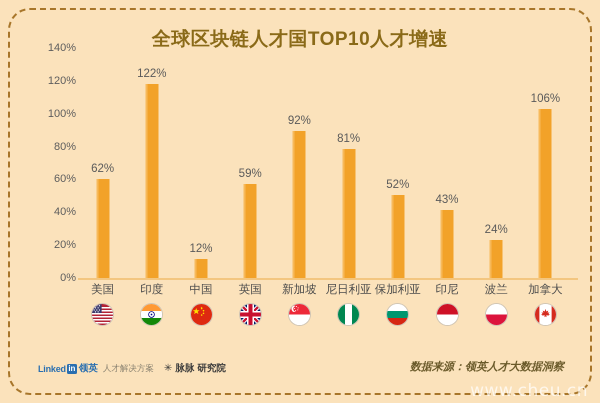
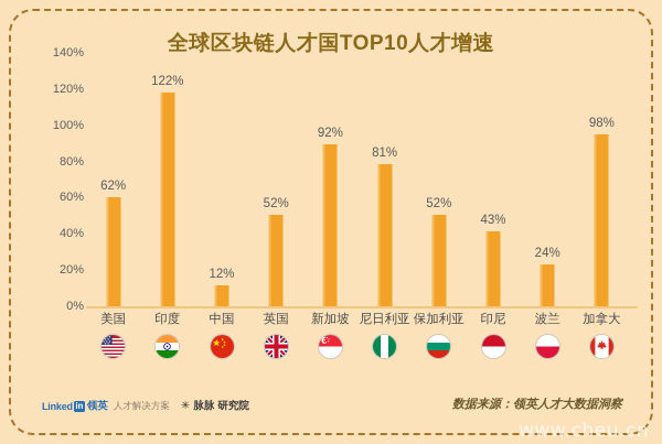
英国: 59% -> 52%
加拿大: 106% -> 98%
